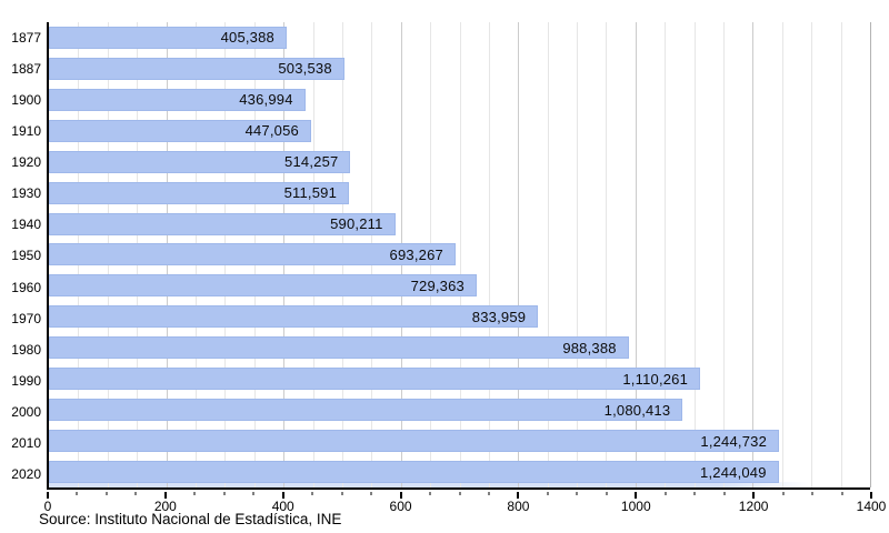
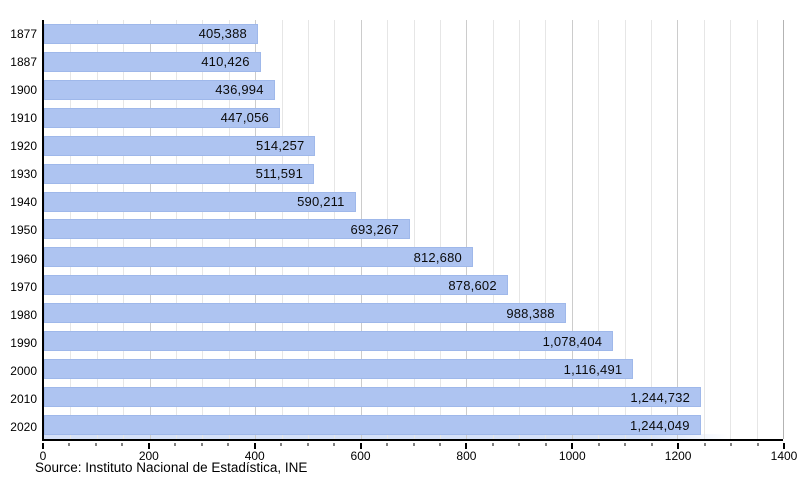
1887: 503,538 -> 410,426
1960: 729,363 -> 812,680
1970: 833,959 -> 878,602
1990: 1,110,261 -> 1,078,404
2000: 1,080,413 -> 1,116,491
